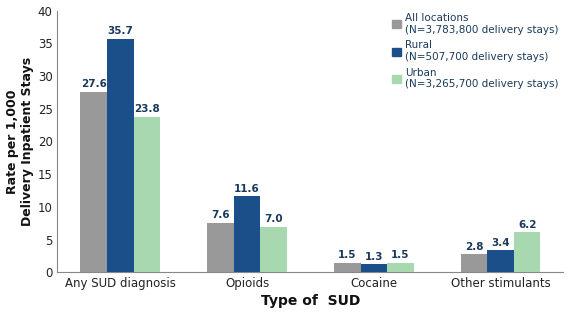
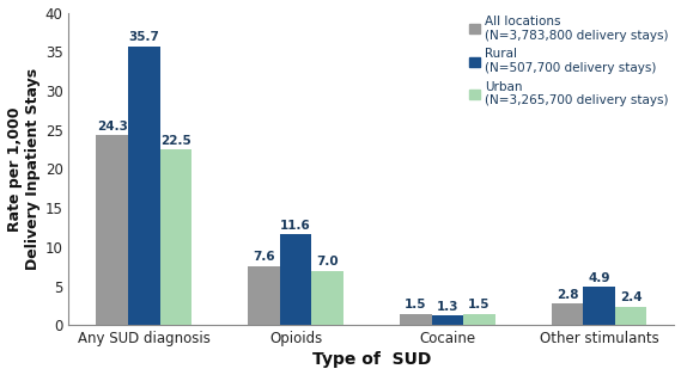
All locations (N=3,783,800 delivery stays)/Any SUD diagnosis: 27.6 -> 24.3
Urban (N=3,265,700 delivery stays)/Any SUD diagnosis: 23.8 -> 22.5
Rural (N=507,700 delivery stays)/Other stimulants: 3.4 -> 4.9
Urban (N=3,265,700 delivery stays)/Other stimulants: 6.2 -> 2.4
